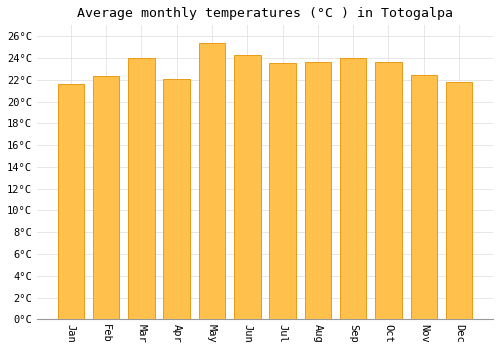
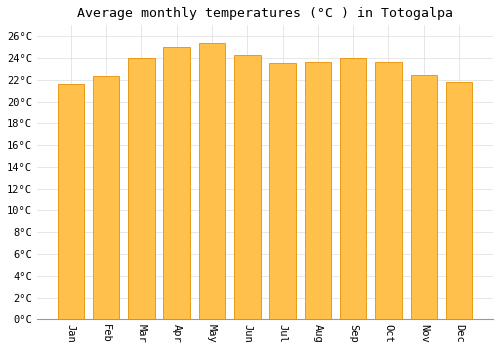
Apr: 22.1°C -> 25.0°C
